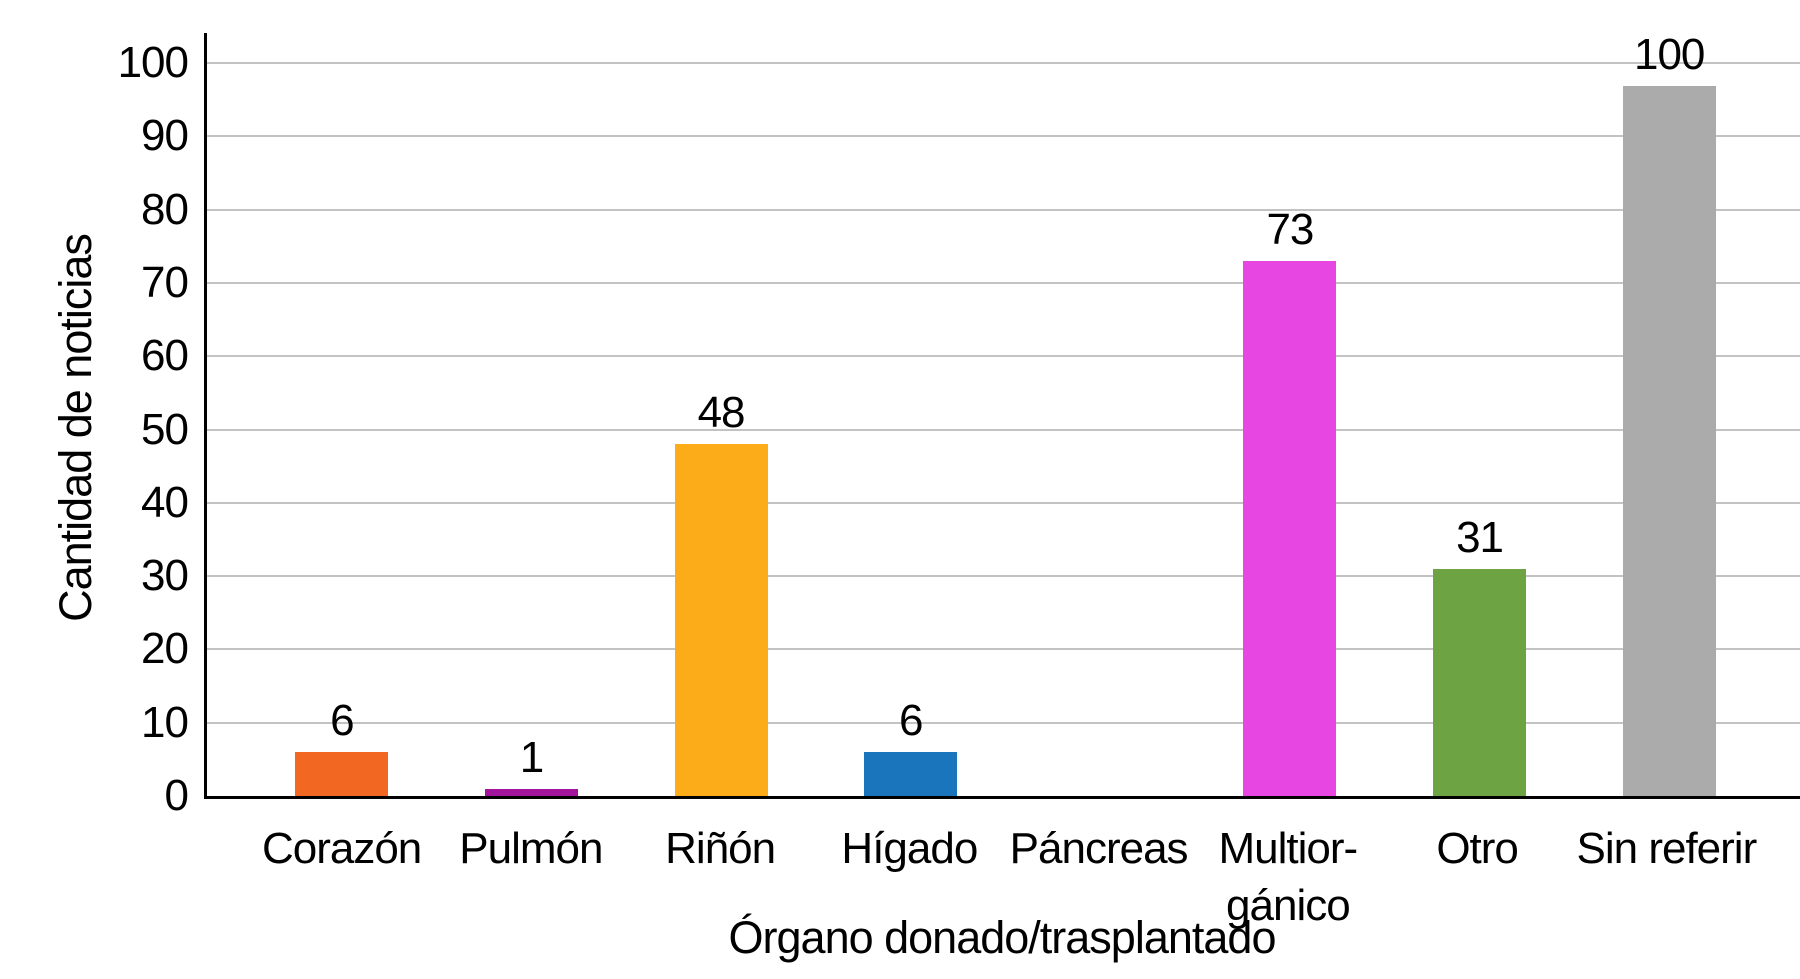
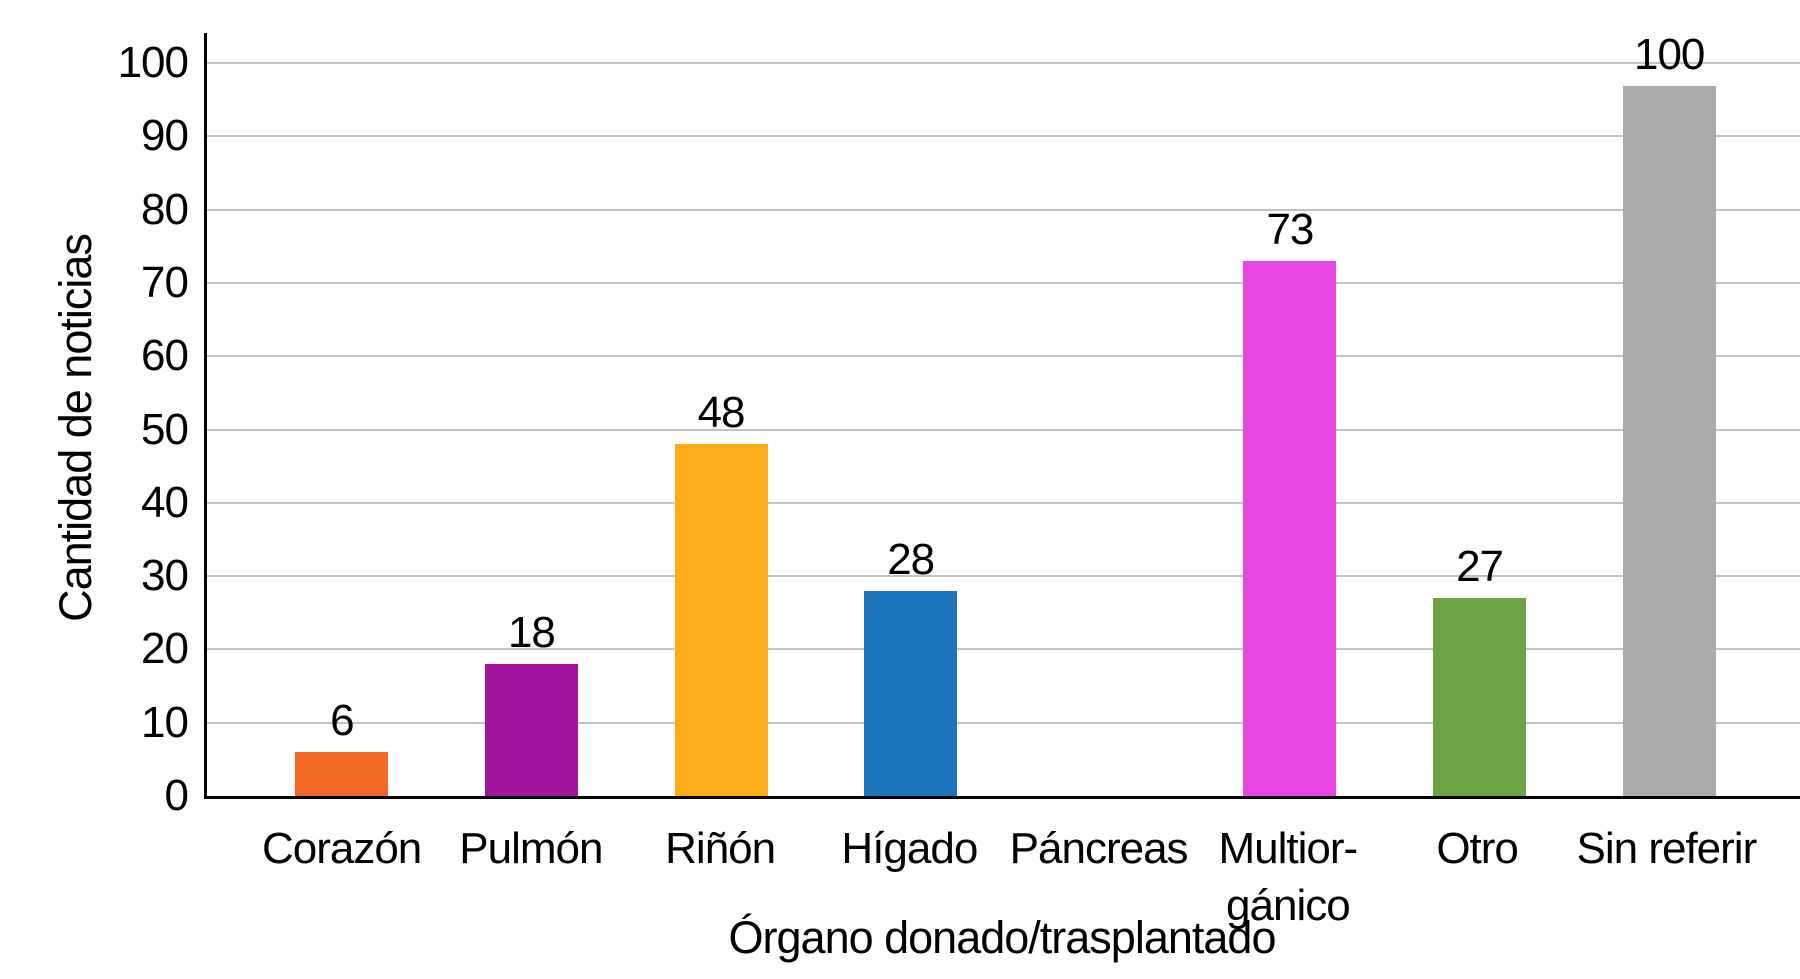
Pulmón: 1 -> 18
Hígado: 6 -> 28
Otro: 31 -> 27
